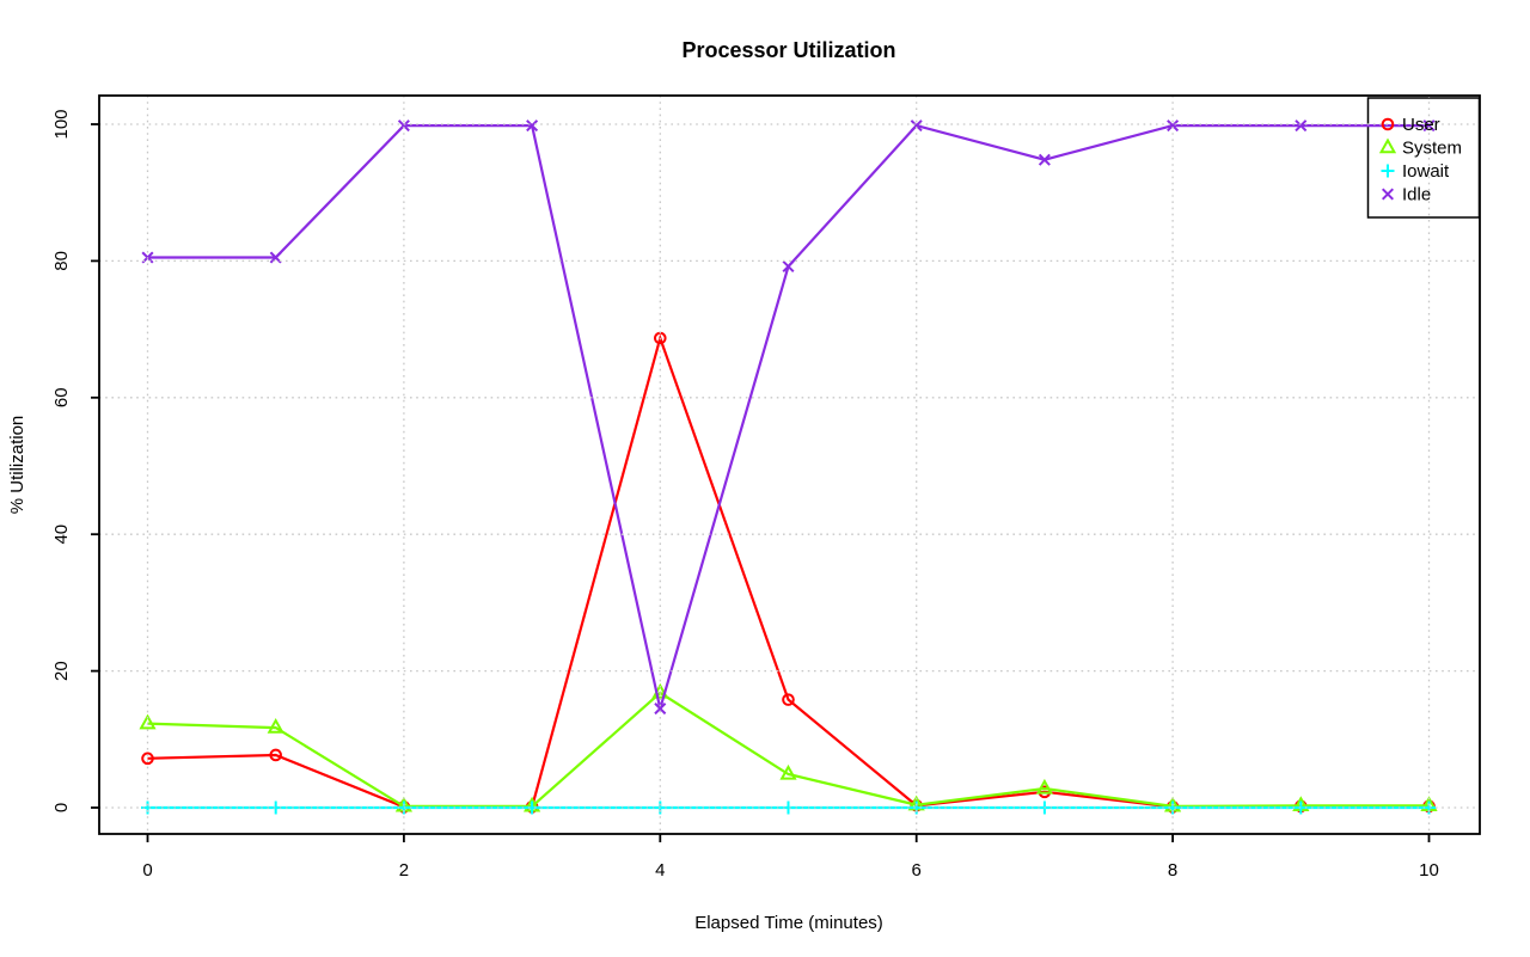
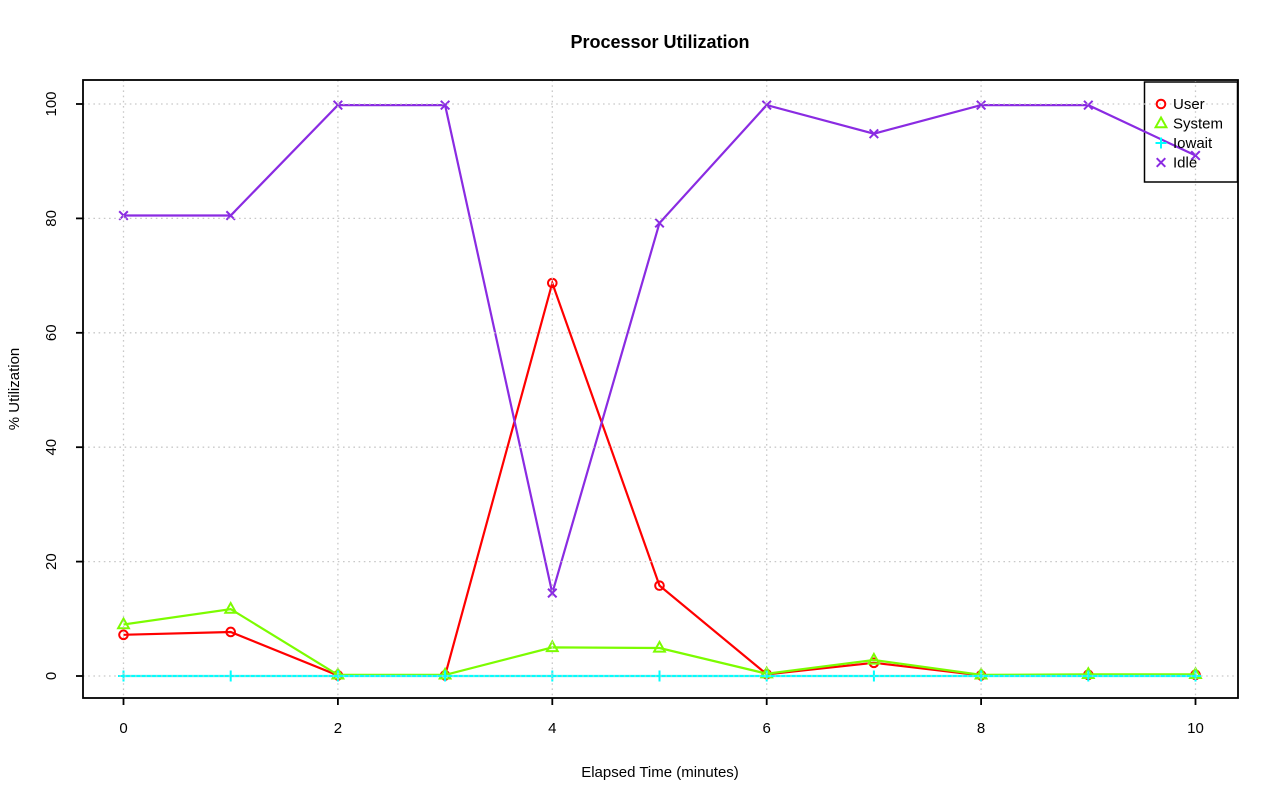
System/0: 12 -> 9
System/4: 17 -> 5
Idle/10: 100 -> 91
